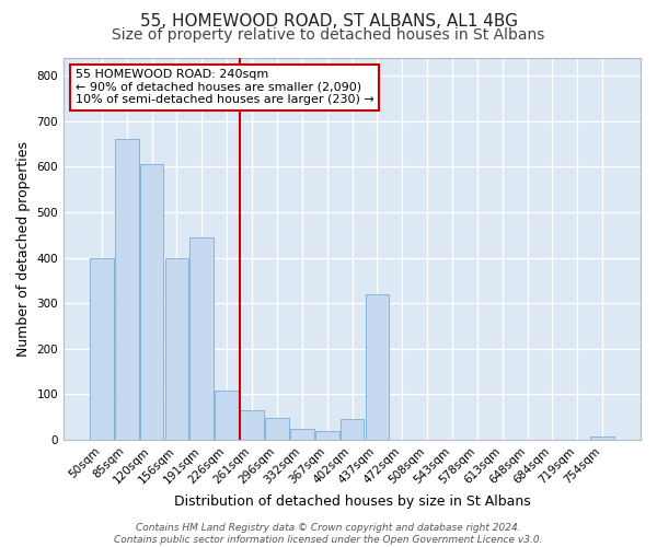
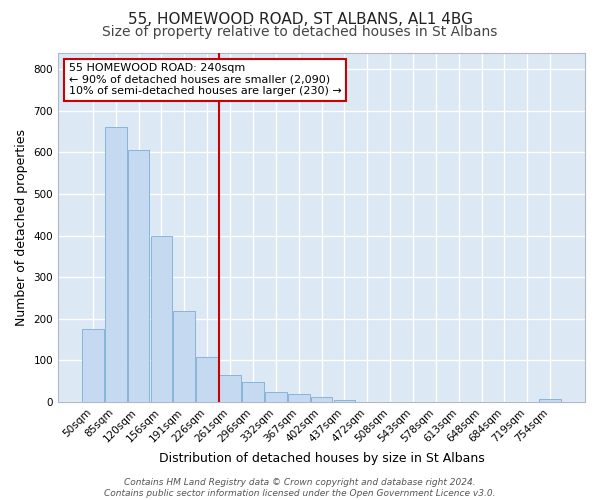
50sqm: 400 -> 175
191sqm: 445 -> 218
402sqm: 45 -> 12
437sqm: 320 -> 5
